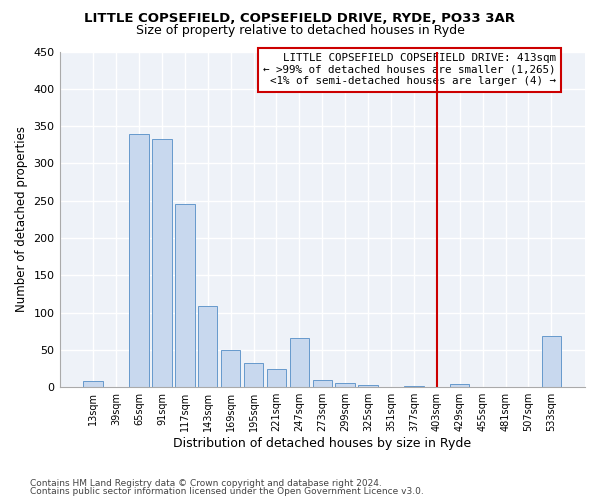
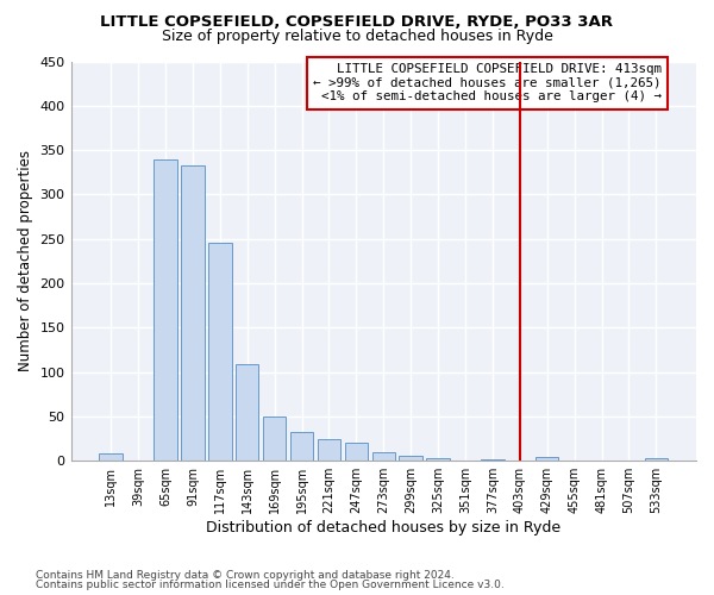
247sqm: 66 -> 21
533sqm: 68 -> 3
